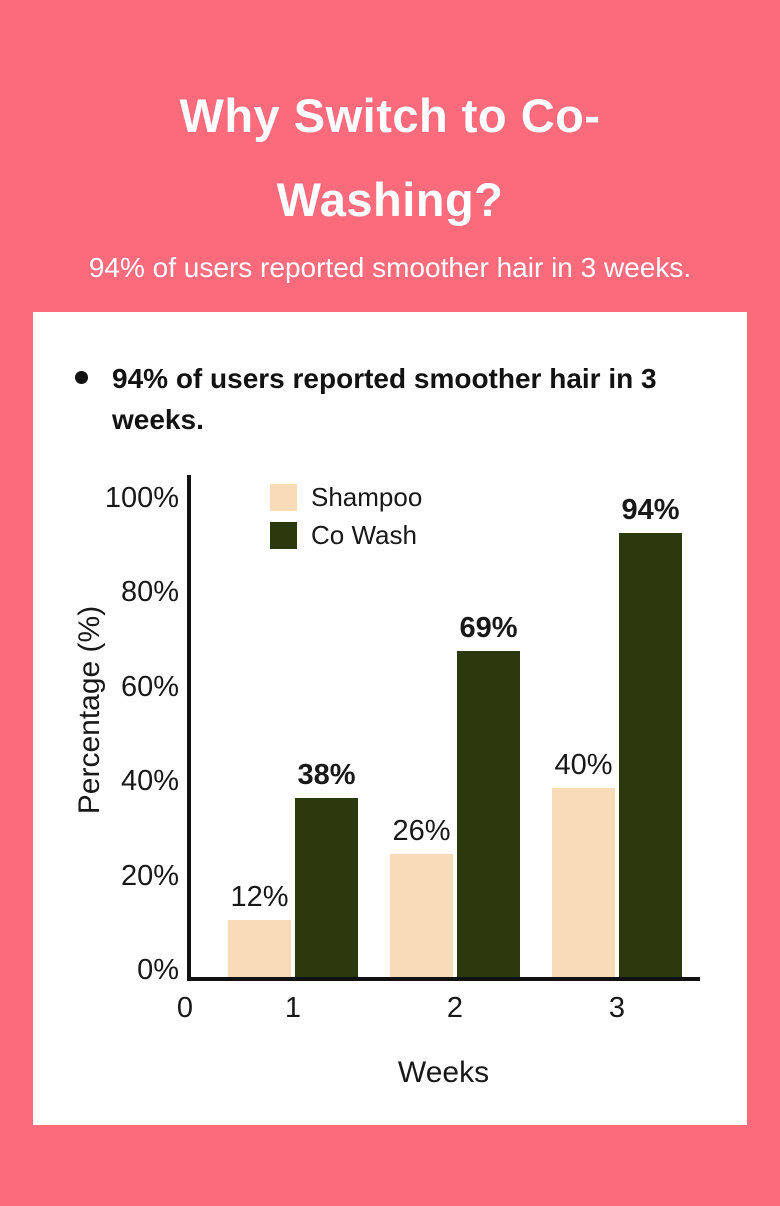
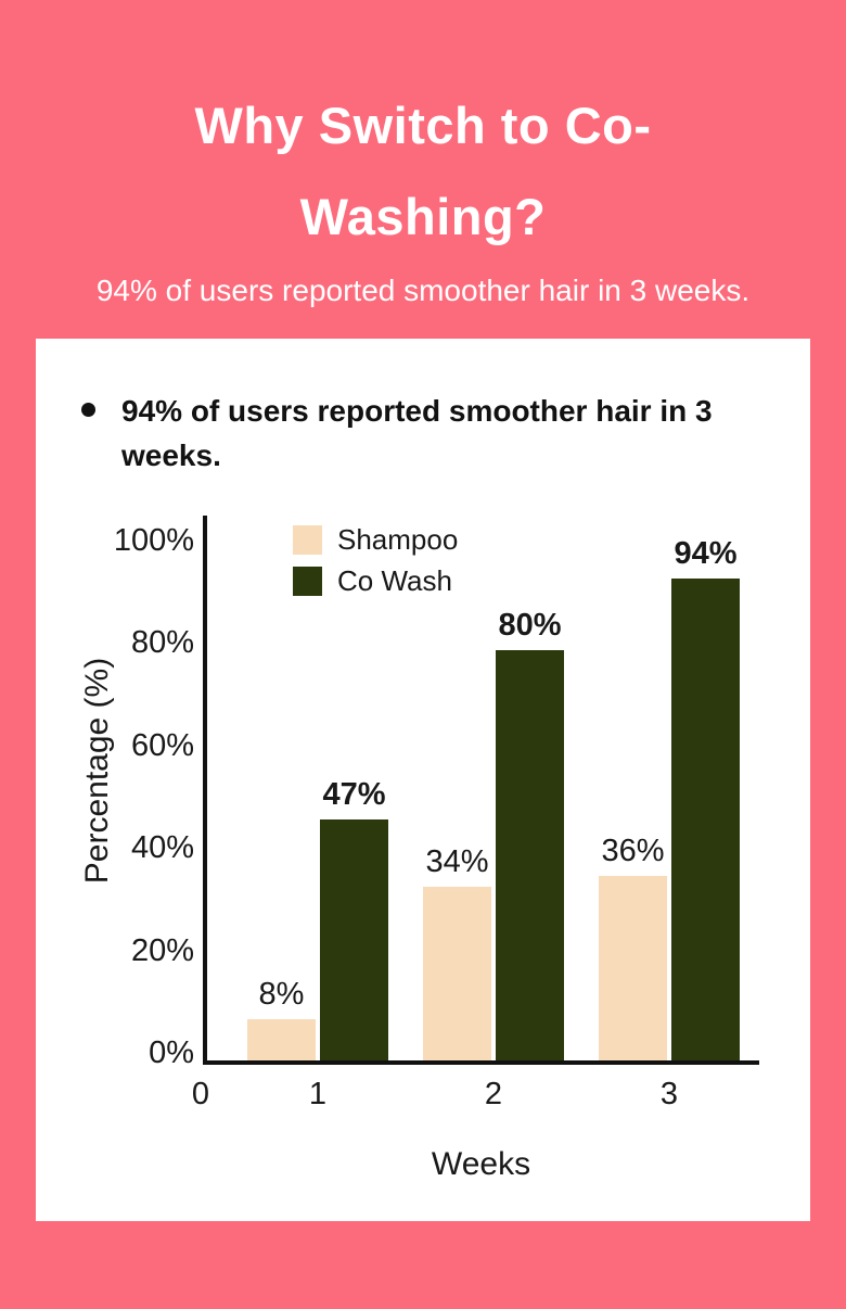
Shampoo/1: 12% -> 8%
Co Wash/1: 38% -> 47%
Shampoo/2: 26% -> 34%
Co Wash/2: 69% -> 80%
Shampoo/3: 40% -> 36%
